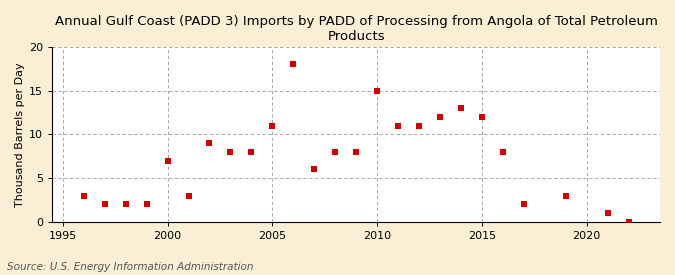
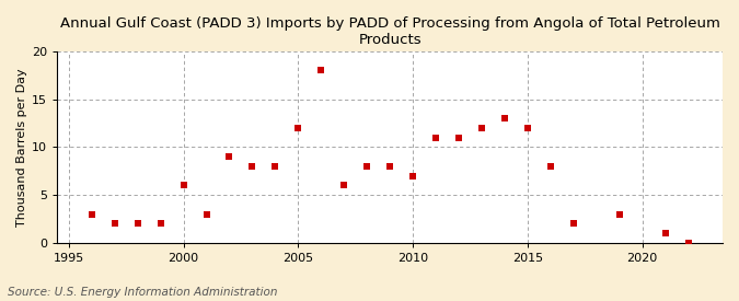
2000: 7 -> 6
2005: 11 -> 12
2010: 15 -> 7
